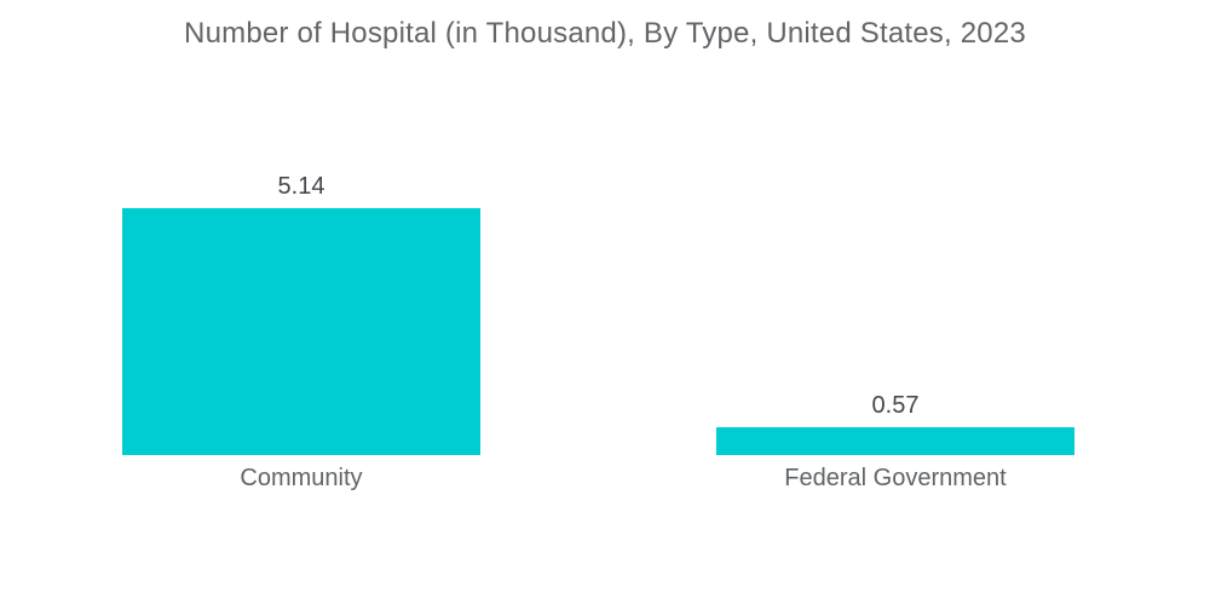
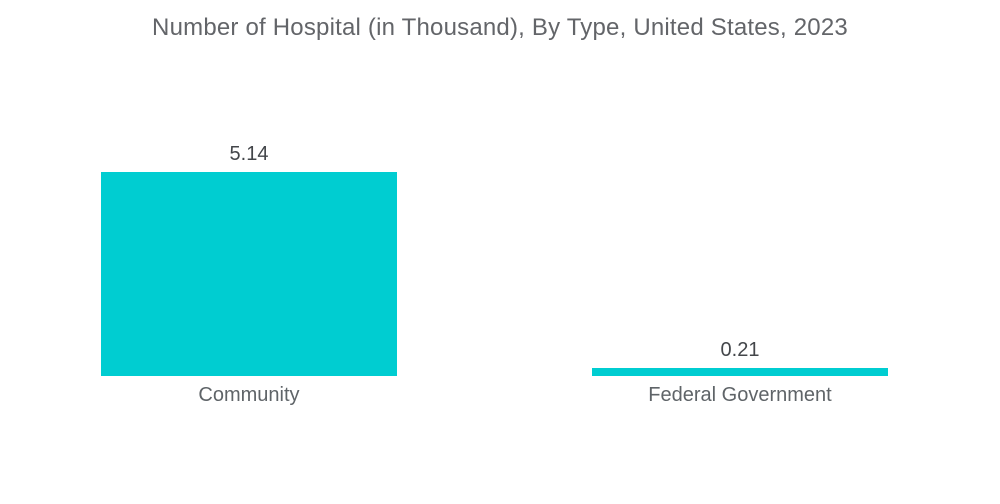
Federal Government: 0.57 -> 0.21
